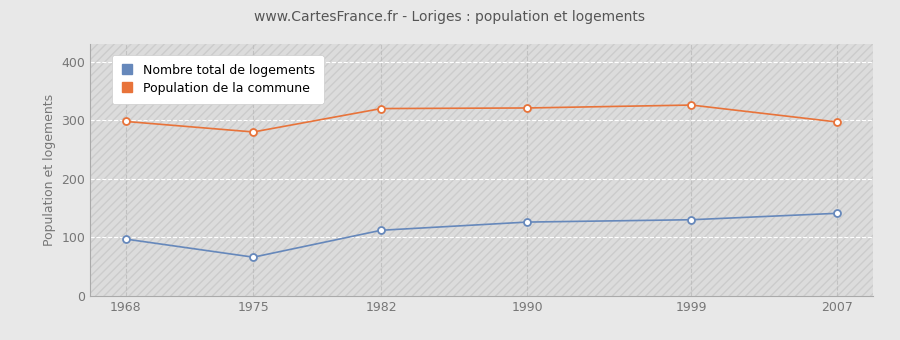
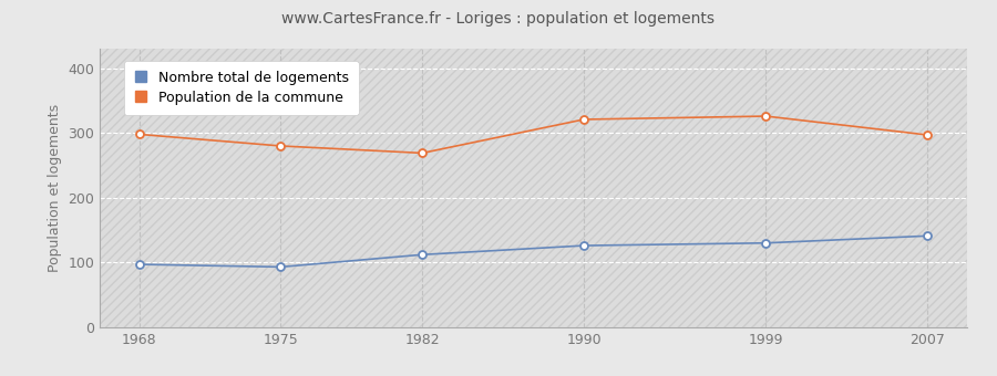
Nombre total de logements/1975: 66 -> 93
Population de la commune/1982: 320 -> 269
